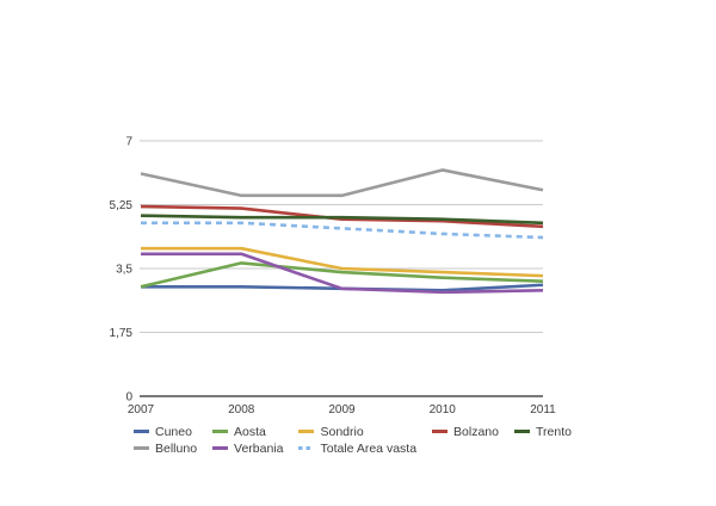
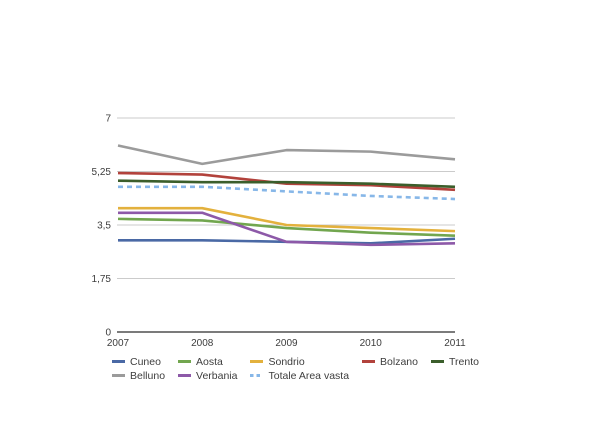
Aosta/2007: 3,0 -> 3,7
Belluno/2009: 5,5 -> 6,0
Belluno/2010: 6,2 -> 5,9
